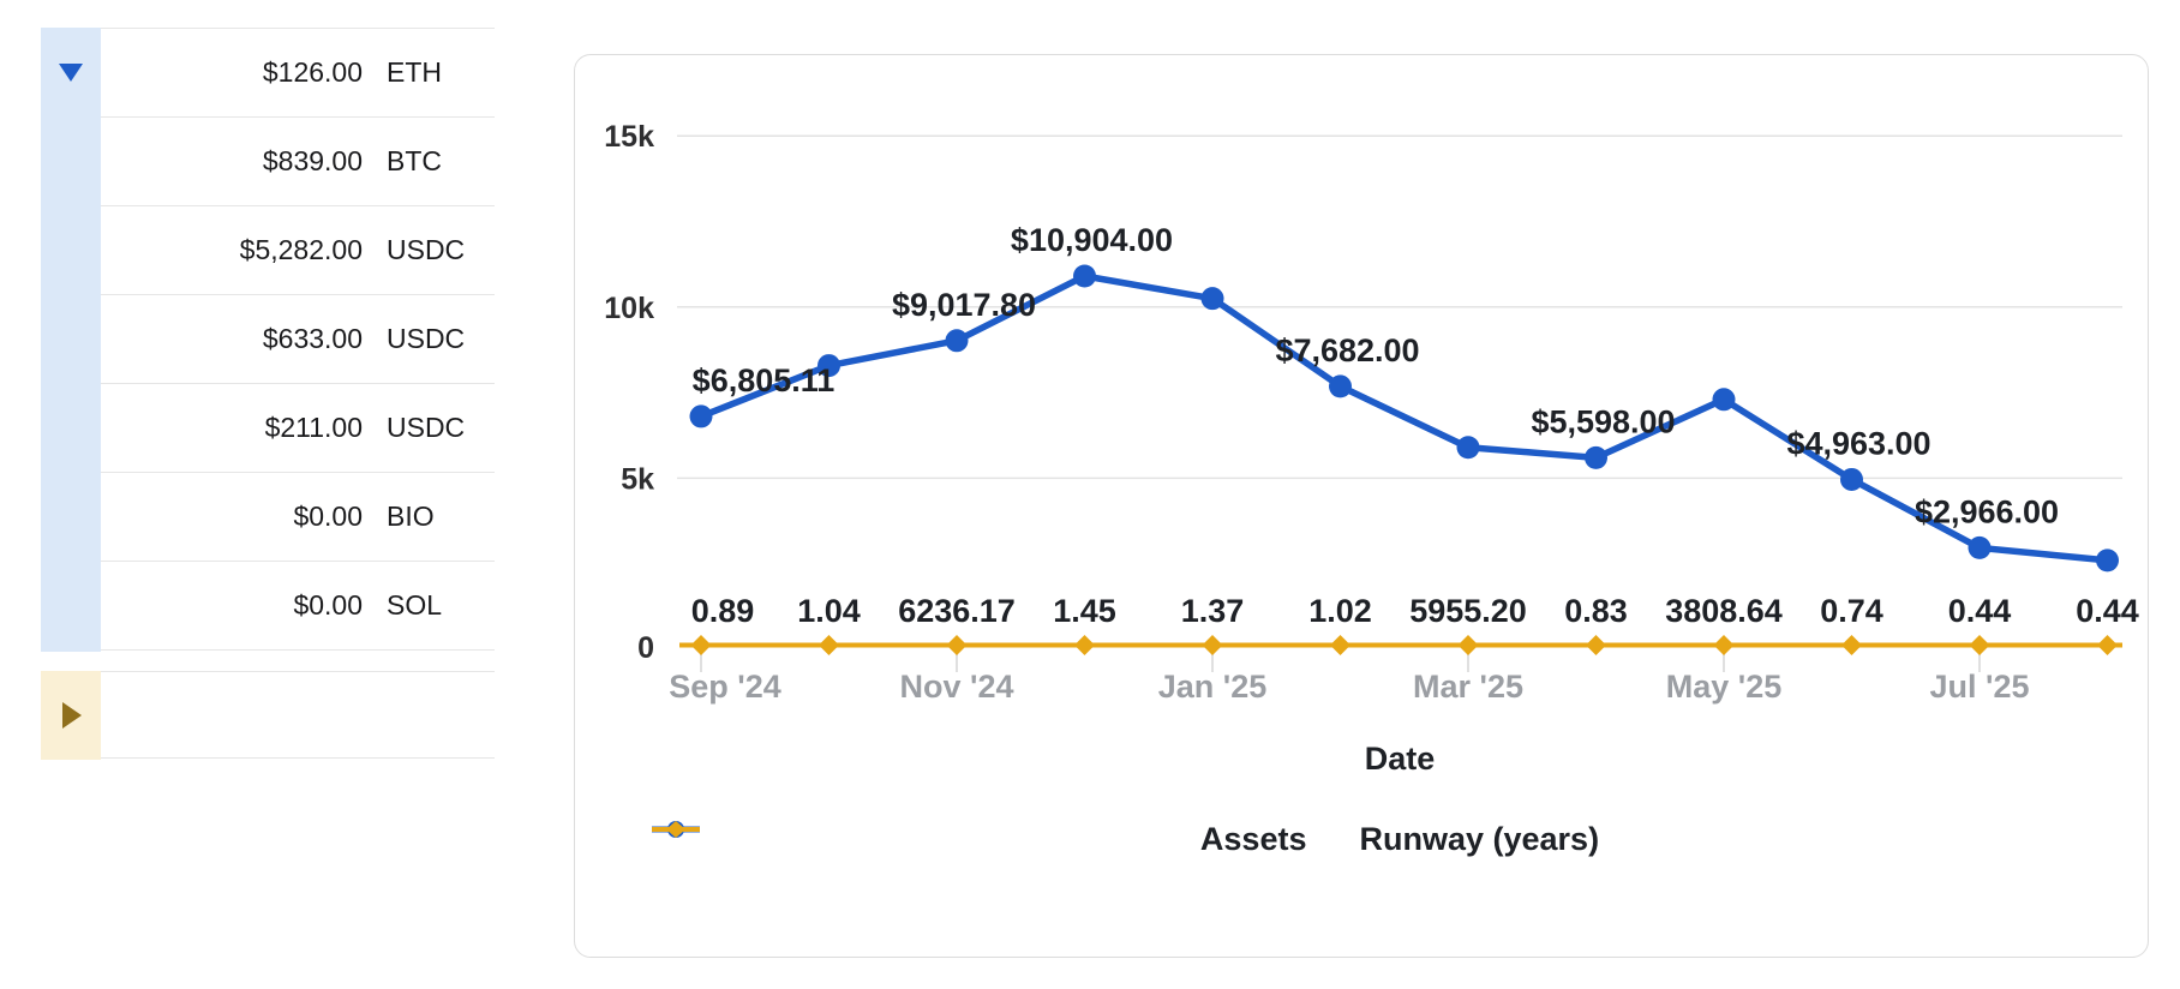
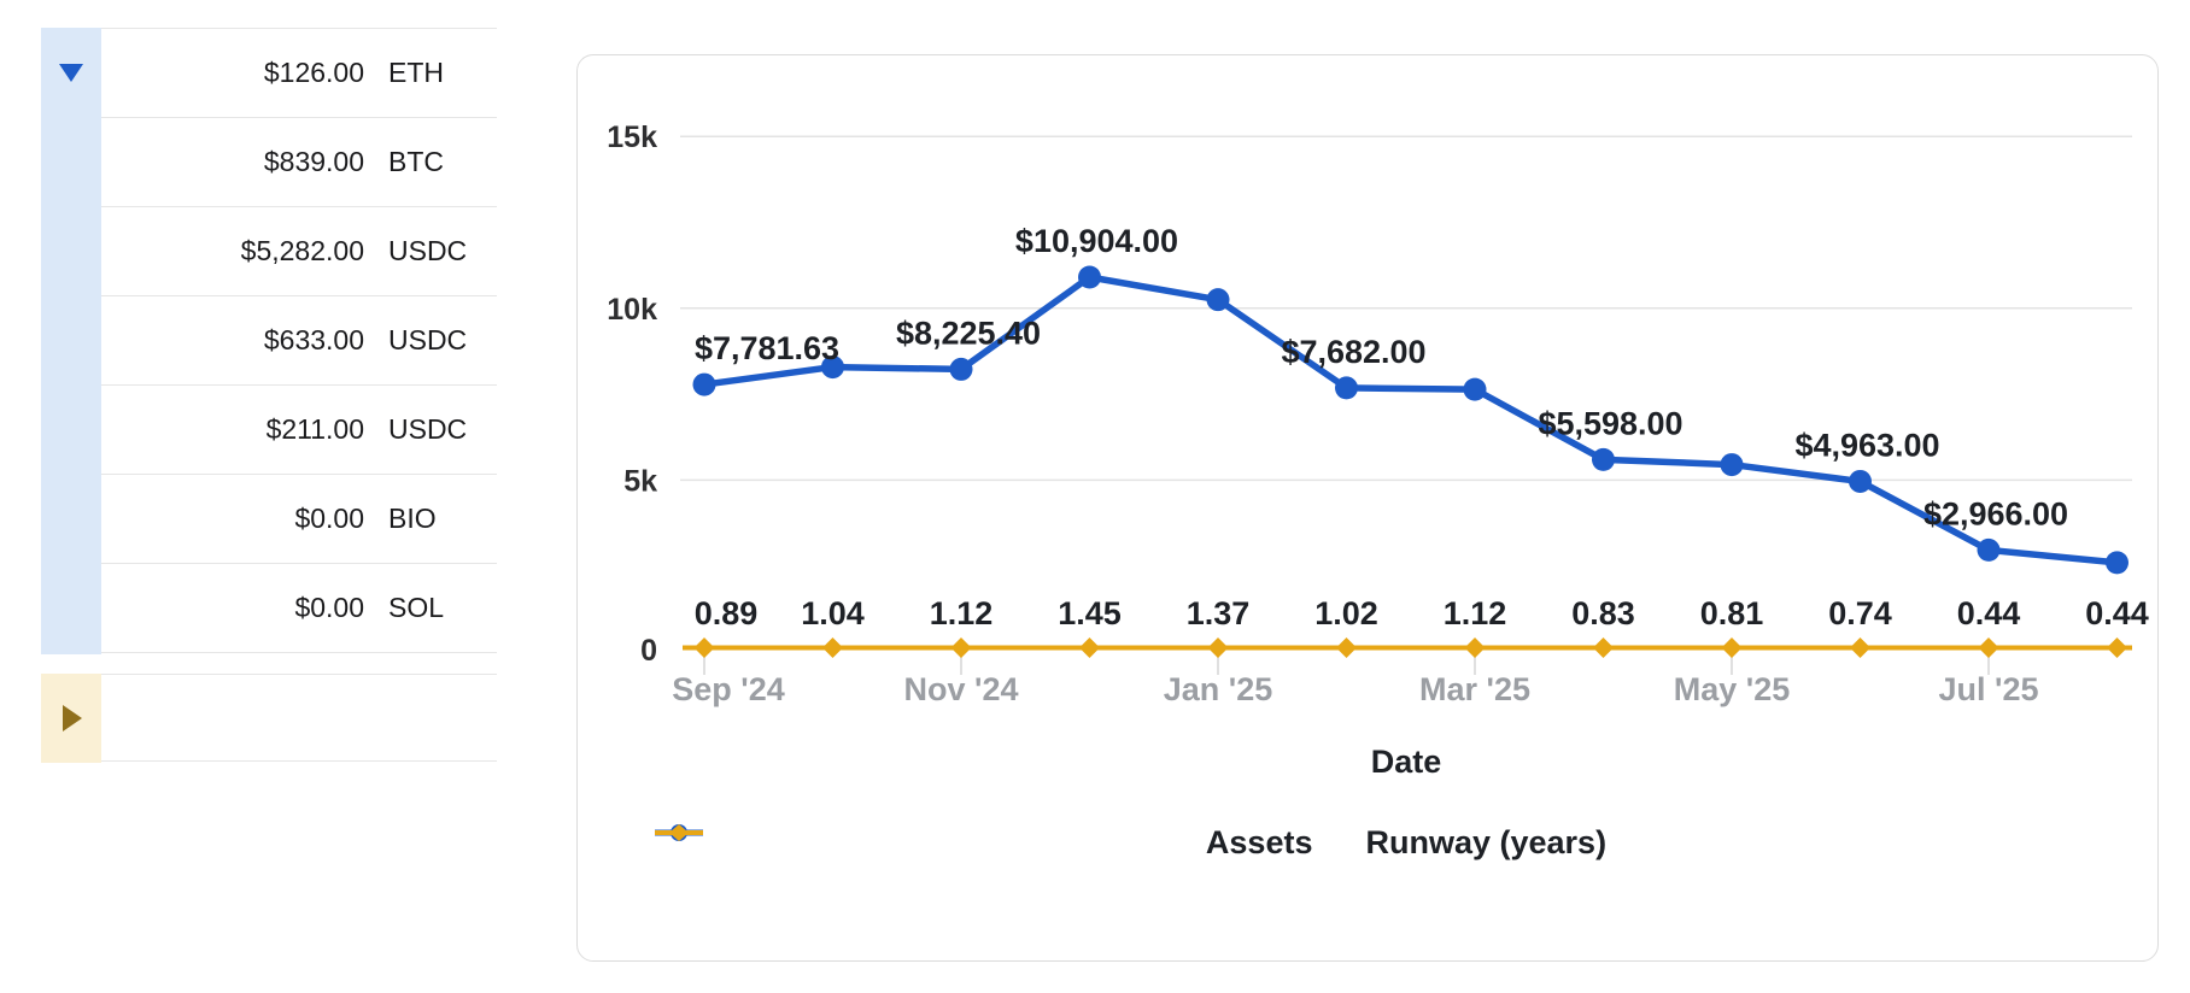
Assets/Sep '24: $6,805.11 -> $7,781.63
Assets/Nov '24: $9,017.80 -> $8,225.40
Runway (years)/Nov '24: 6236.17 -> 1.12
Assets/Mar '25: 5.9k -> 7.6k
Runway (years)/Mar '25: 5955.20 -> 1.12
Assets/May '25: 7.3k -> 5.4k
Runway (years)/May '25: 3808.64 -> 0.81
